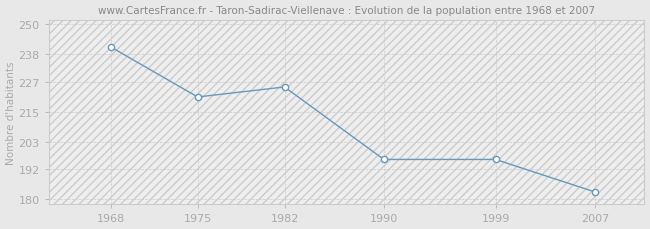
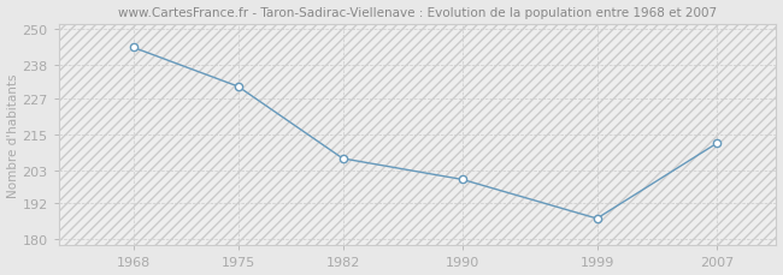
1968: 241 -> 244
1975: 221 -> 231
1982: 225 -> 207
1990: 196 -> 200
1999: 196 -> 187
2007: 183 -> 212
